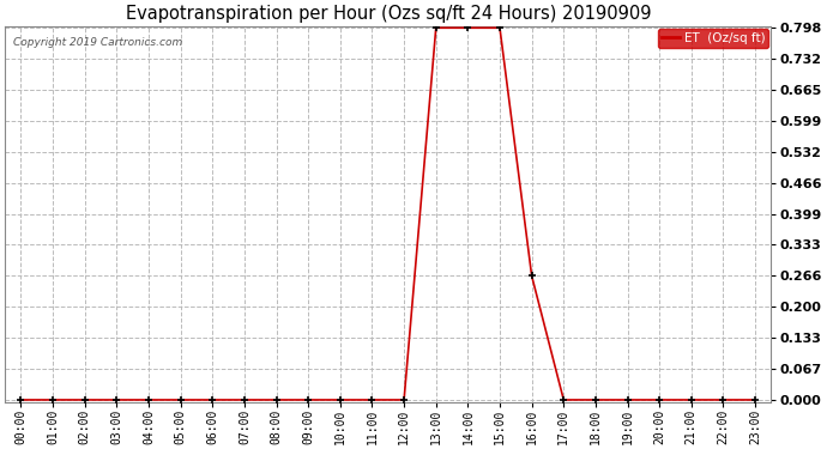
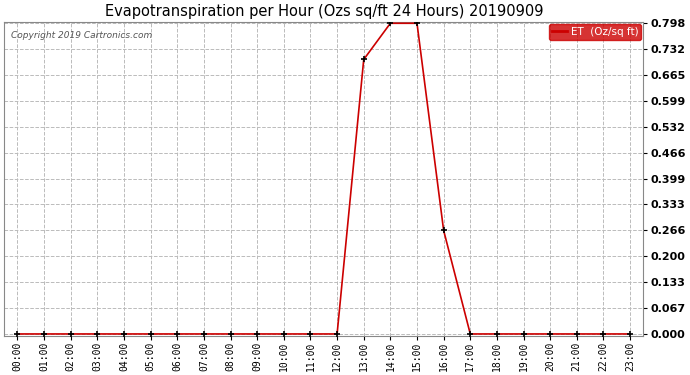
13:00: 0.798 -> 0.705
